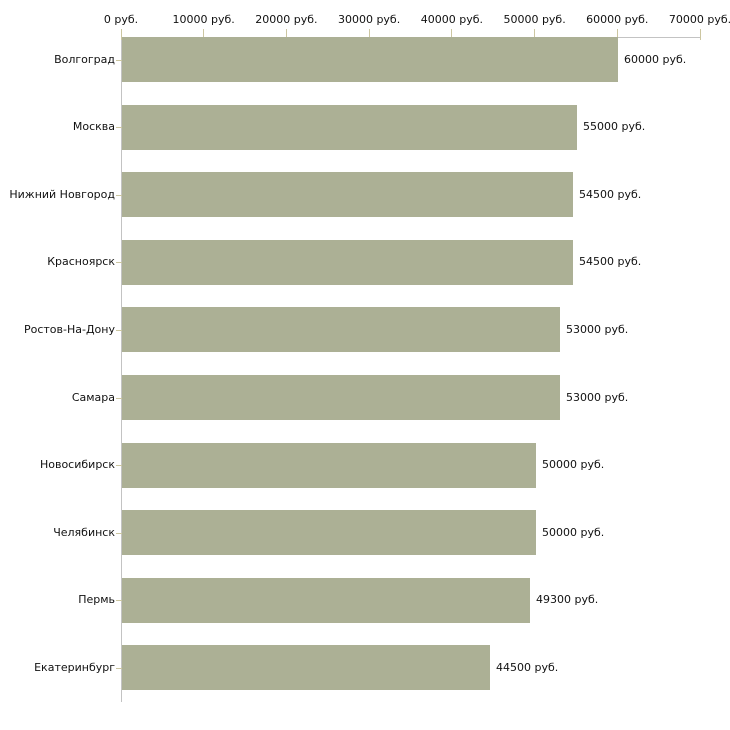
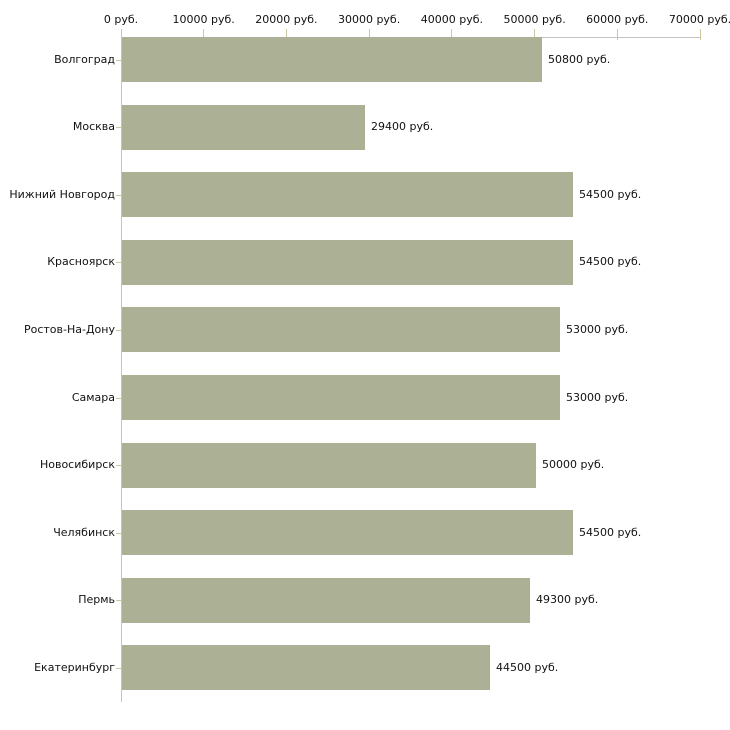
Волгоград: 60000 -> 50800
Москва: 55000 -> 29400
Челябинск: 50000 -> 54500
